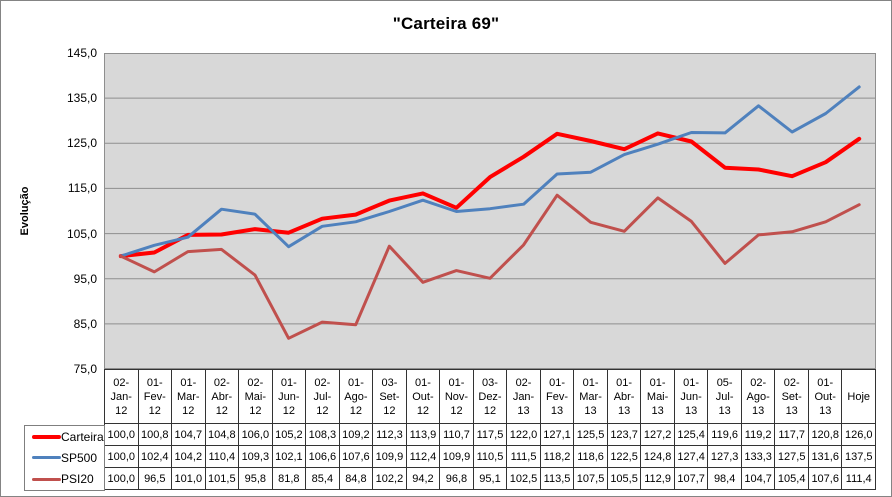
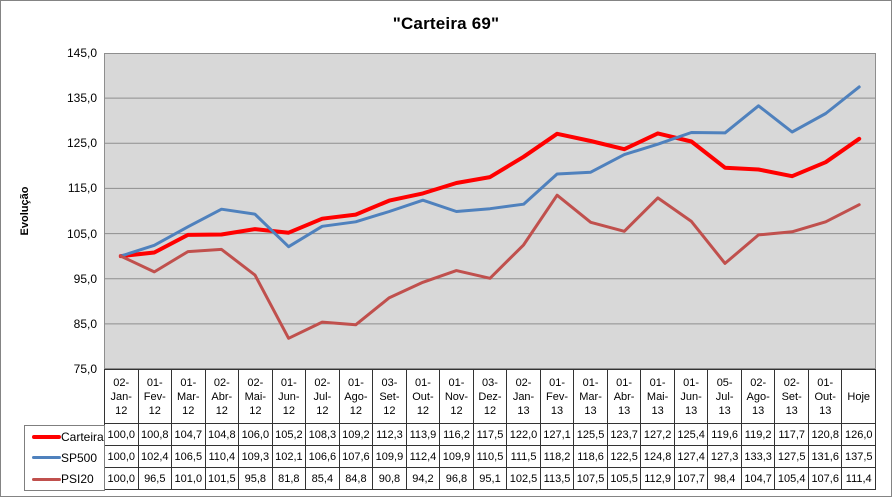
SP500/01-Mar-12: 104,2 -> 106,5
PSI20/03-Set-12: 102,2 -> 90,8
Carteira/01-Nov-12: 110,7 -> 116,2
